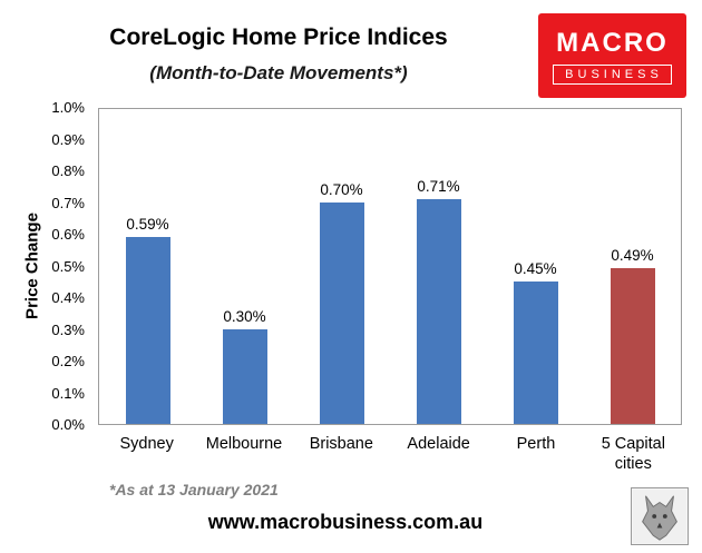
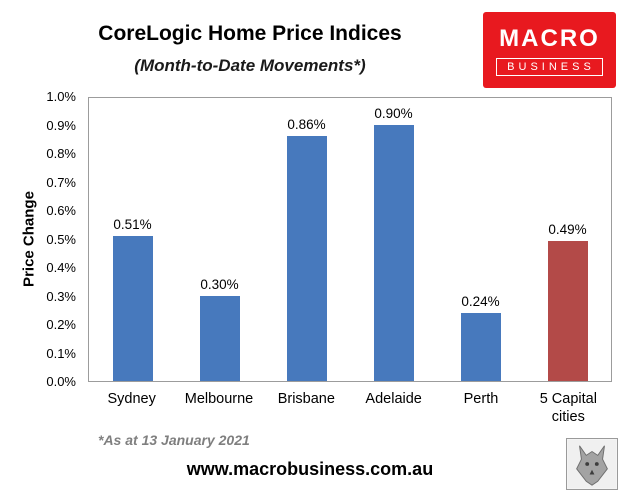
Sydney: 0.59% -> 0.51%
Brisbane: 0.70% -> 0.86%
Adelaide: 0.71% -> 0.90%
Perth: 0.45% -> 0.24%
